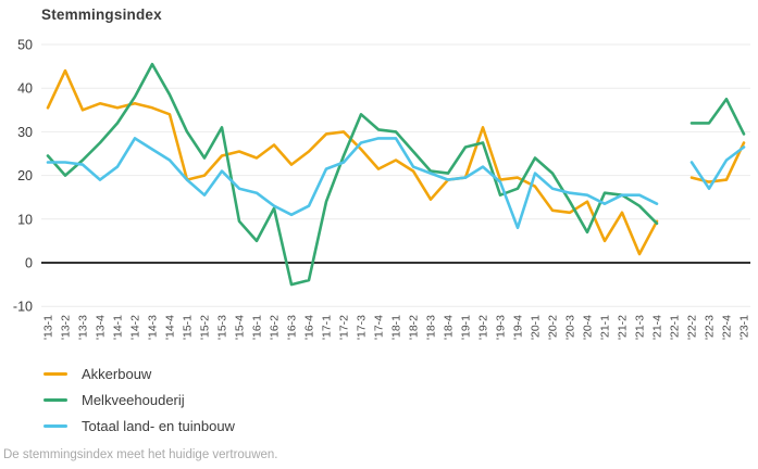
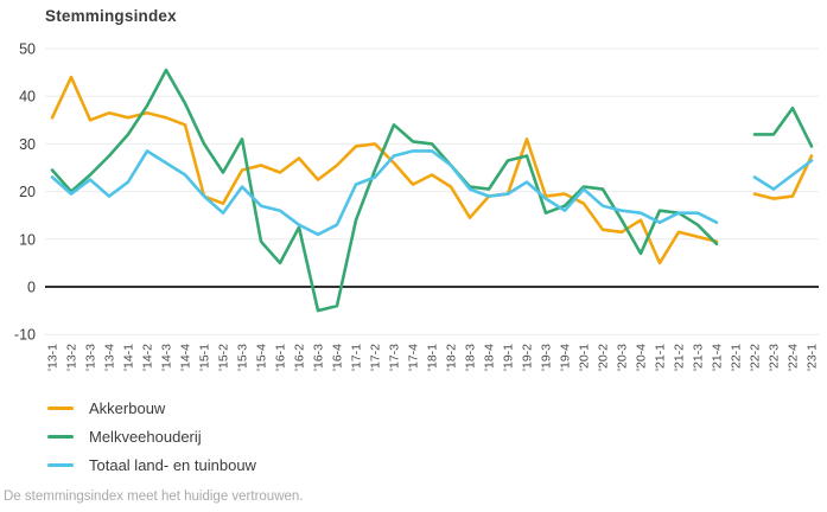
Totaal land- en tuinbouw/'13-2: 23 -> 20
Akkerbouw/'15-2: 20 -> 18
Totaal land- en tuinbouw/'18-2: 22 -> 26
Totaal land- en tuinbouw/'19-4: 8 -> 16
Melkveehouderij/'20-1: 24 -> 21
Akkerbouw/'21-3: 2 -> 10
Totaal land- en tuinbouw/'22-3: 17 -> 20
